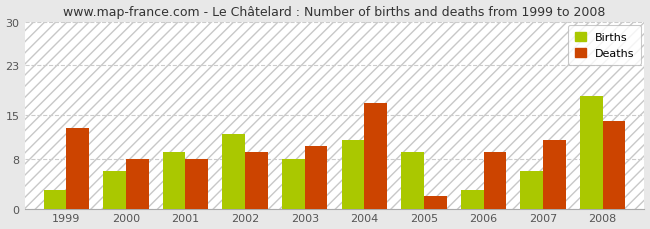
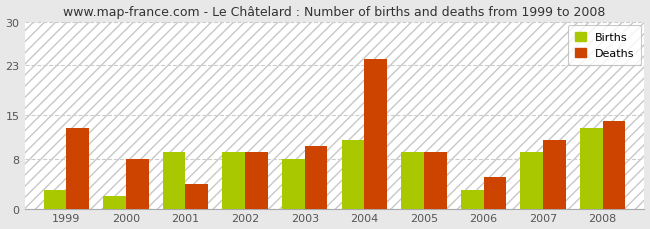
Births/2000: 6 -> 2
Deaths/2001: 8 -> 4
Births/2002: 12 -> 9
Deaths/2004: 17 -> 24
Deaths/2005: 2 -> 9
Deaths/2006: 9 -> 5
Births/2007: 6 -> 9
Births/2008: 18 -> 13
